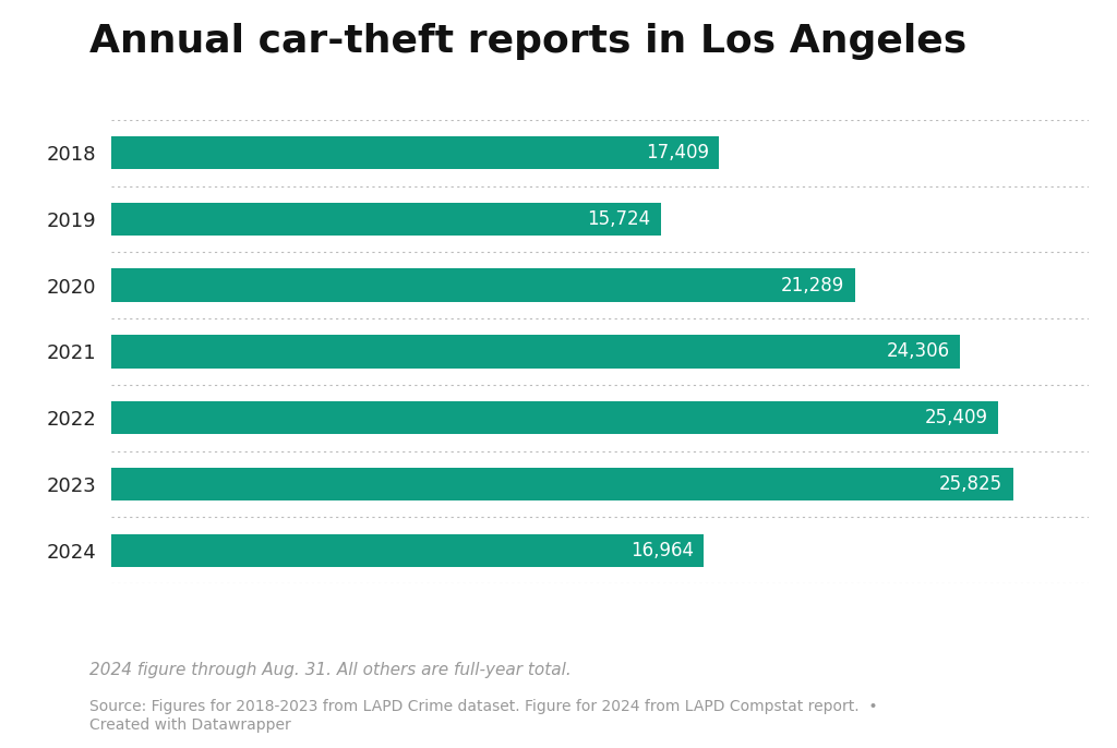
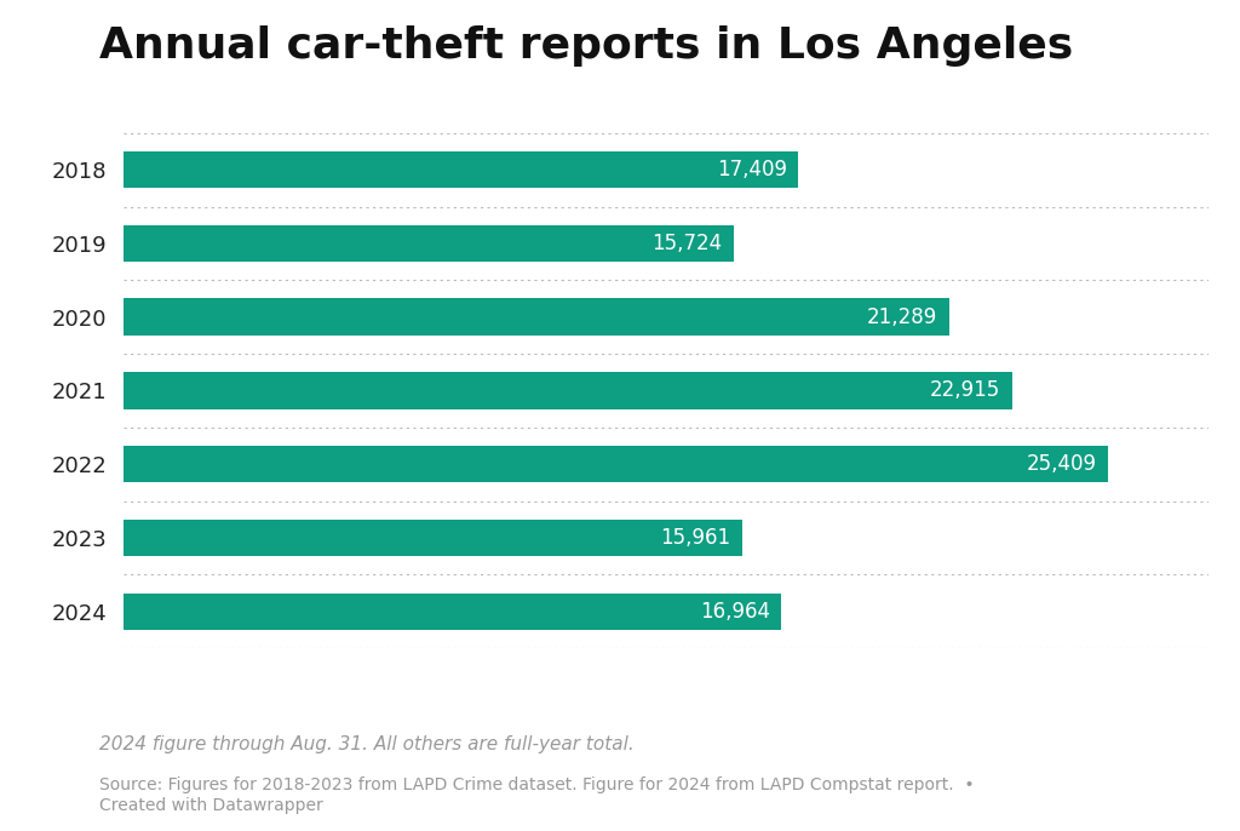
2021: 24,306 -> 22,915
2023: 25,825 -> 15,961
